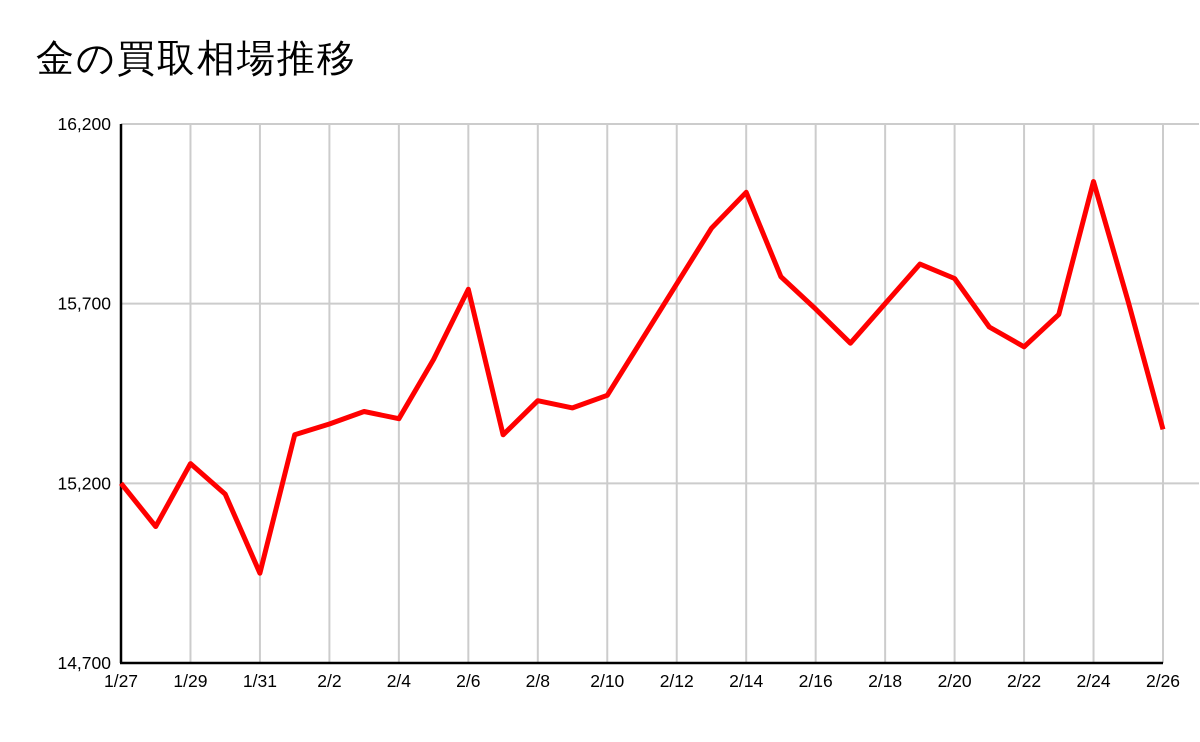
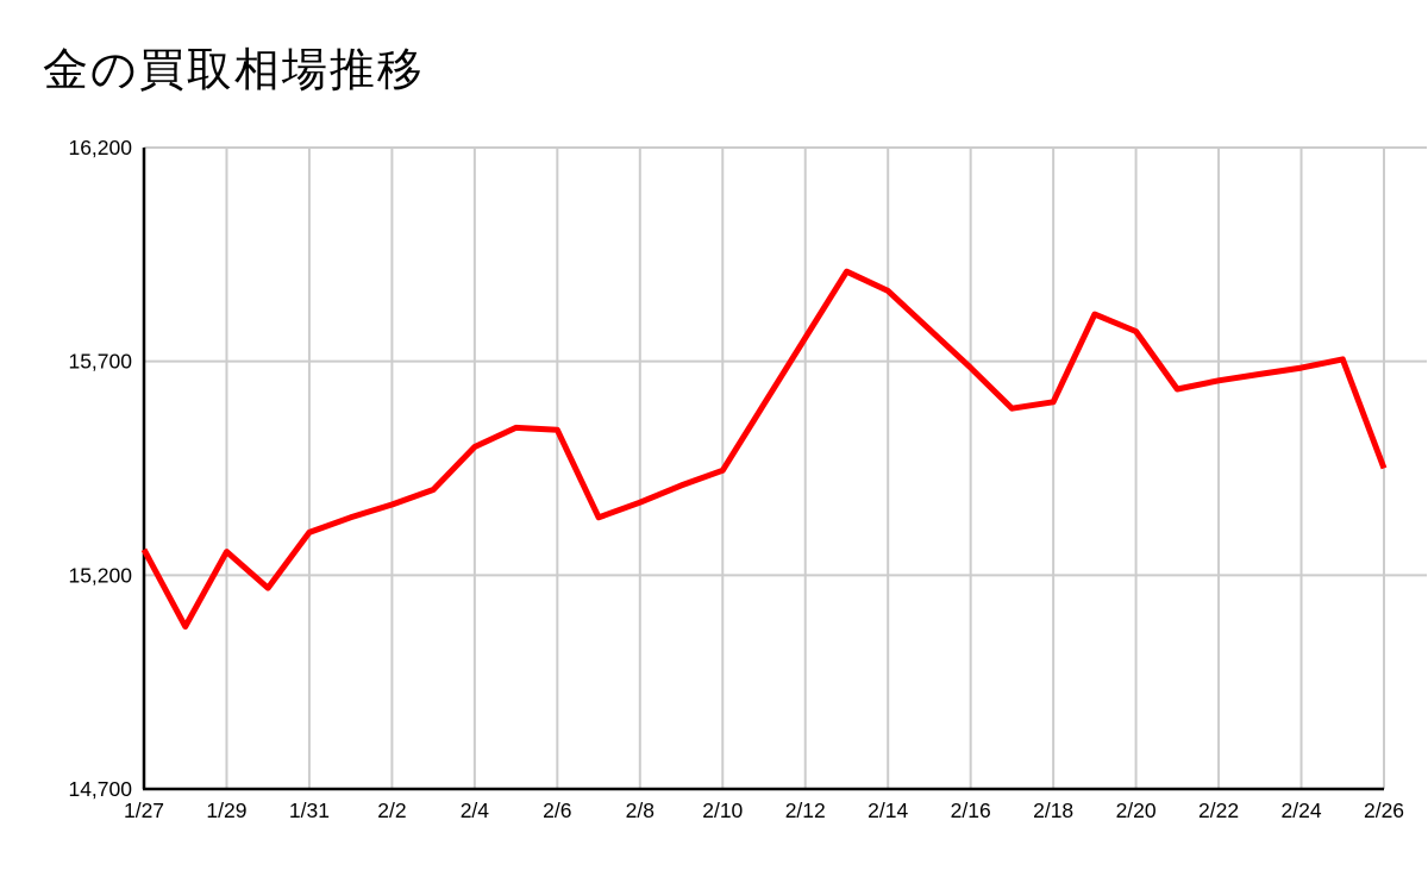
1/27: 15200 -> 15260
1/31: 14950 -> 15300
2/4: 15380 -> 15500
2/6: 15740 -> 15540
2/8: 15430 -> 15370
2/14: 16010 -> 15860
2/18: 15700 -> 15600
2/22: 15580 -> 15660
2/24: 16040 -> 15680
2/26: 15350 -> 15450
